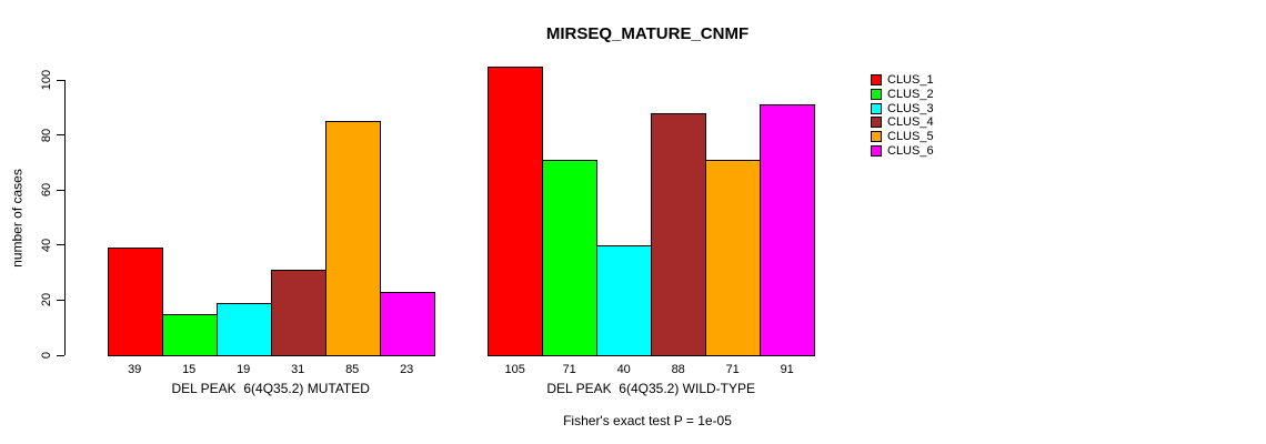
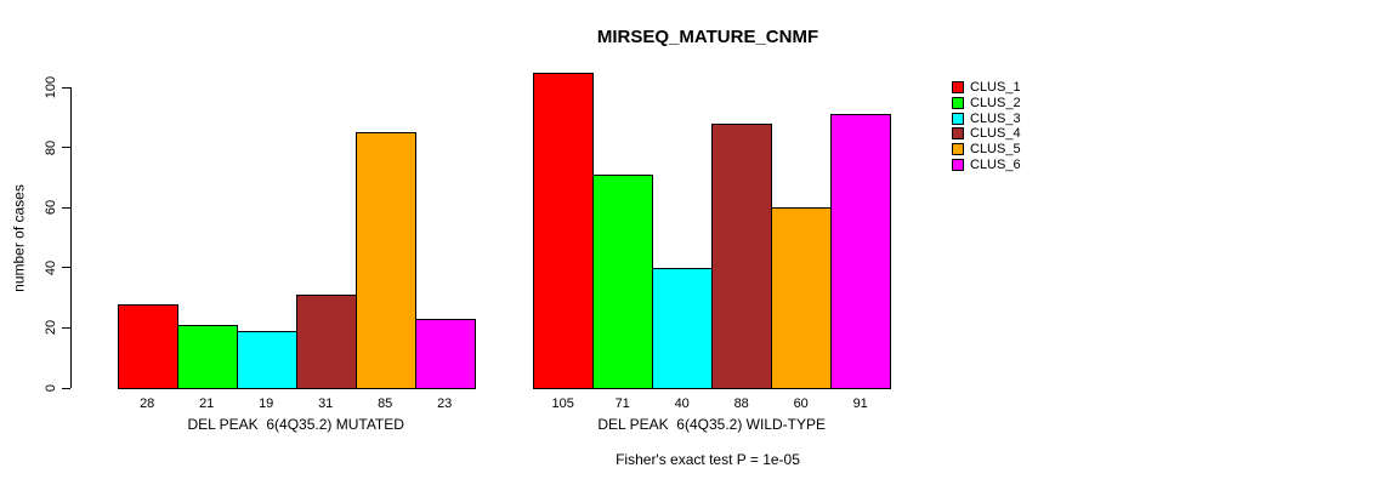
CLUS_1/DEL PEAK 6(4Q35.2) MUTATED: 39 -> 28
CLUS_2/DEL PEAK 6(4Q35.2) MUTATED: 15 -> 21
CLUS_5/DEL PEAK 6(4Q35.2) WILD-TYPE: 71 -> 60
